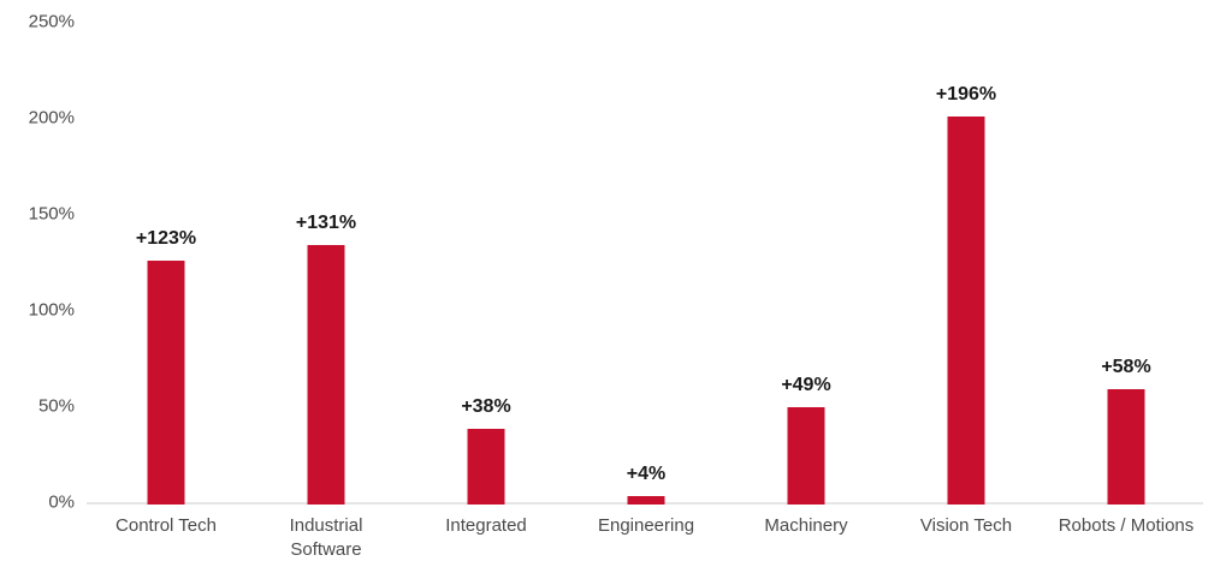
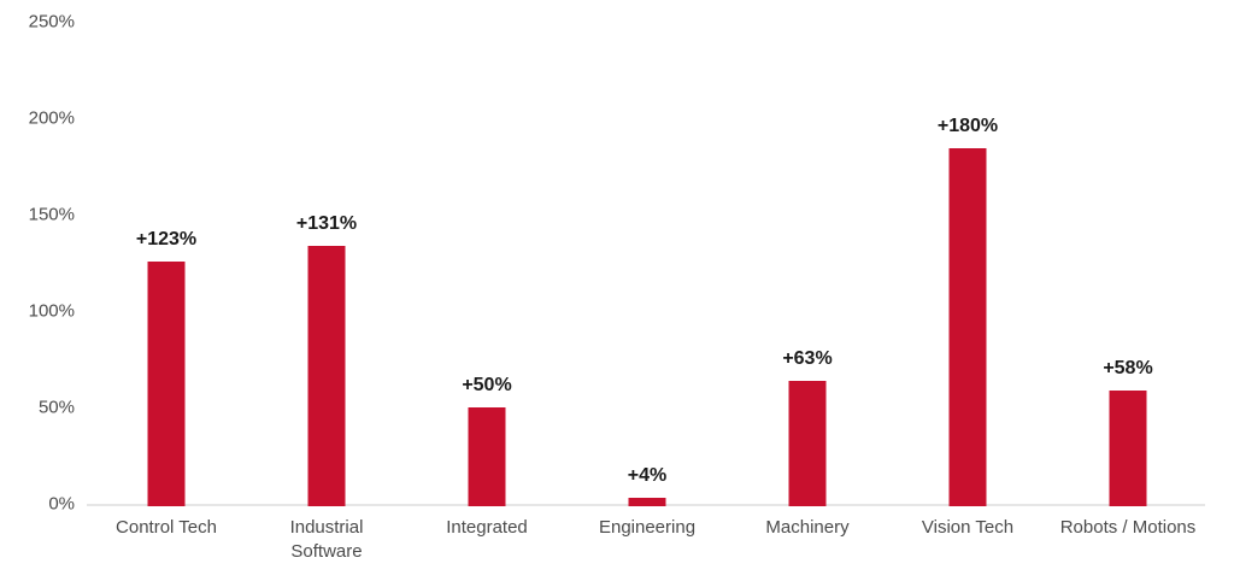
Integrated: +38% -> +50%
Machinery: +49% -> +63%
Vision Tech: +196% -> +180%
